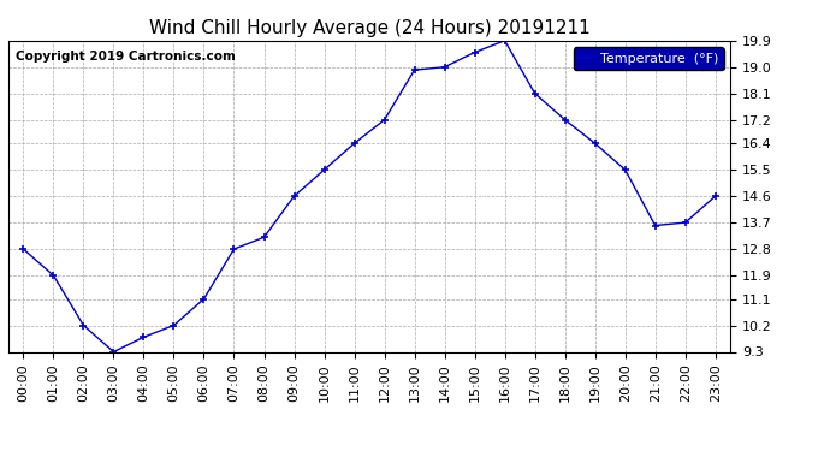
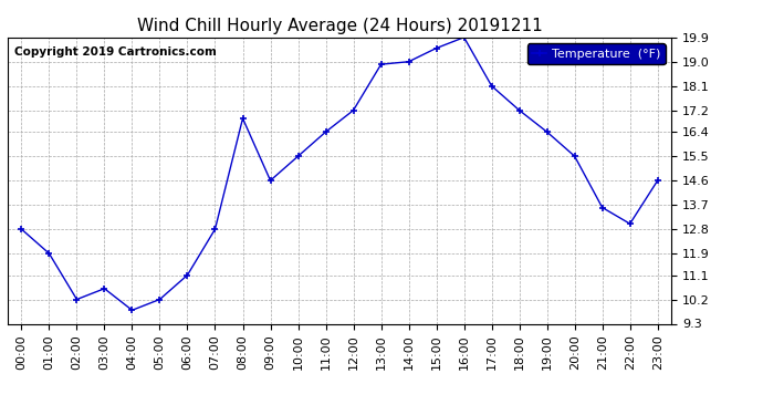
03:00: 9.3 -> 10.6
08:00: 13.2 -> 16.9
22:00: 13.7 -> 13.0
